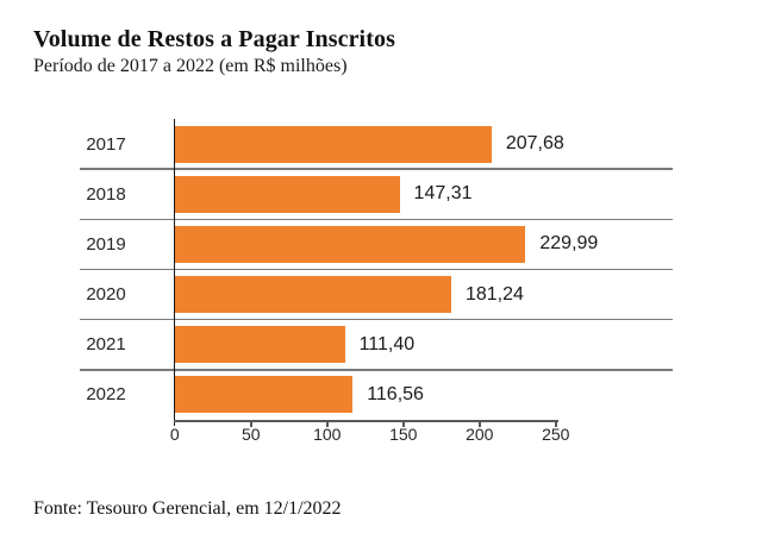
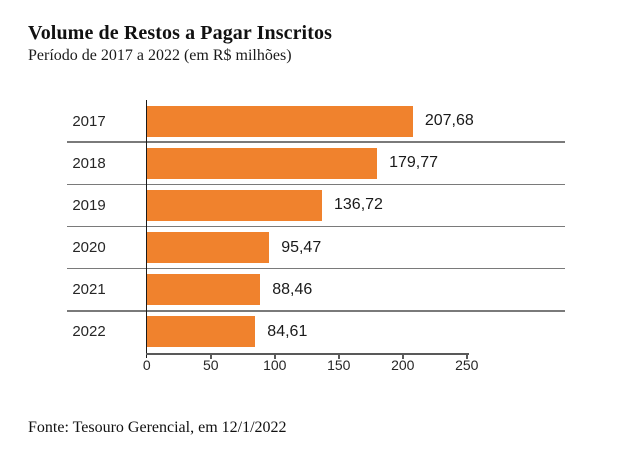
2018: 147,31 -> 179,77
2019: 229,99 -> 136,72
2020: 181,24 -> 95,47
2021: 111,40 -> 88,46
2022: 116,56 -> 84,61
